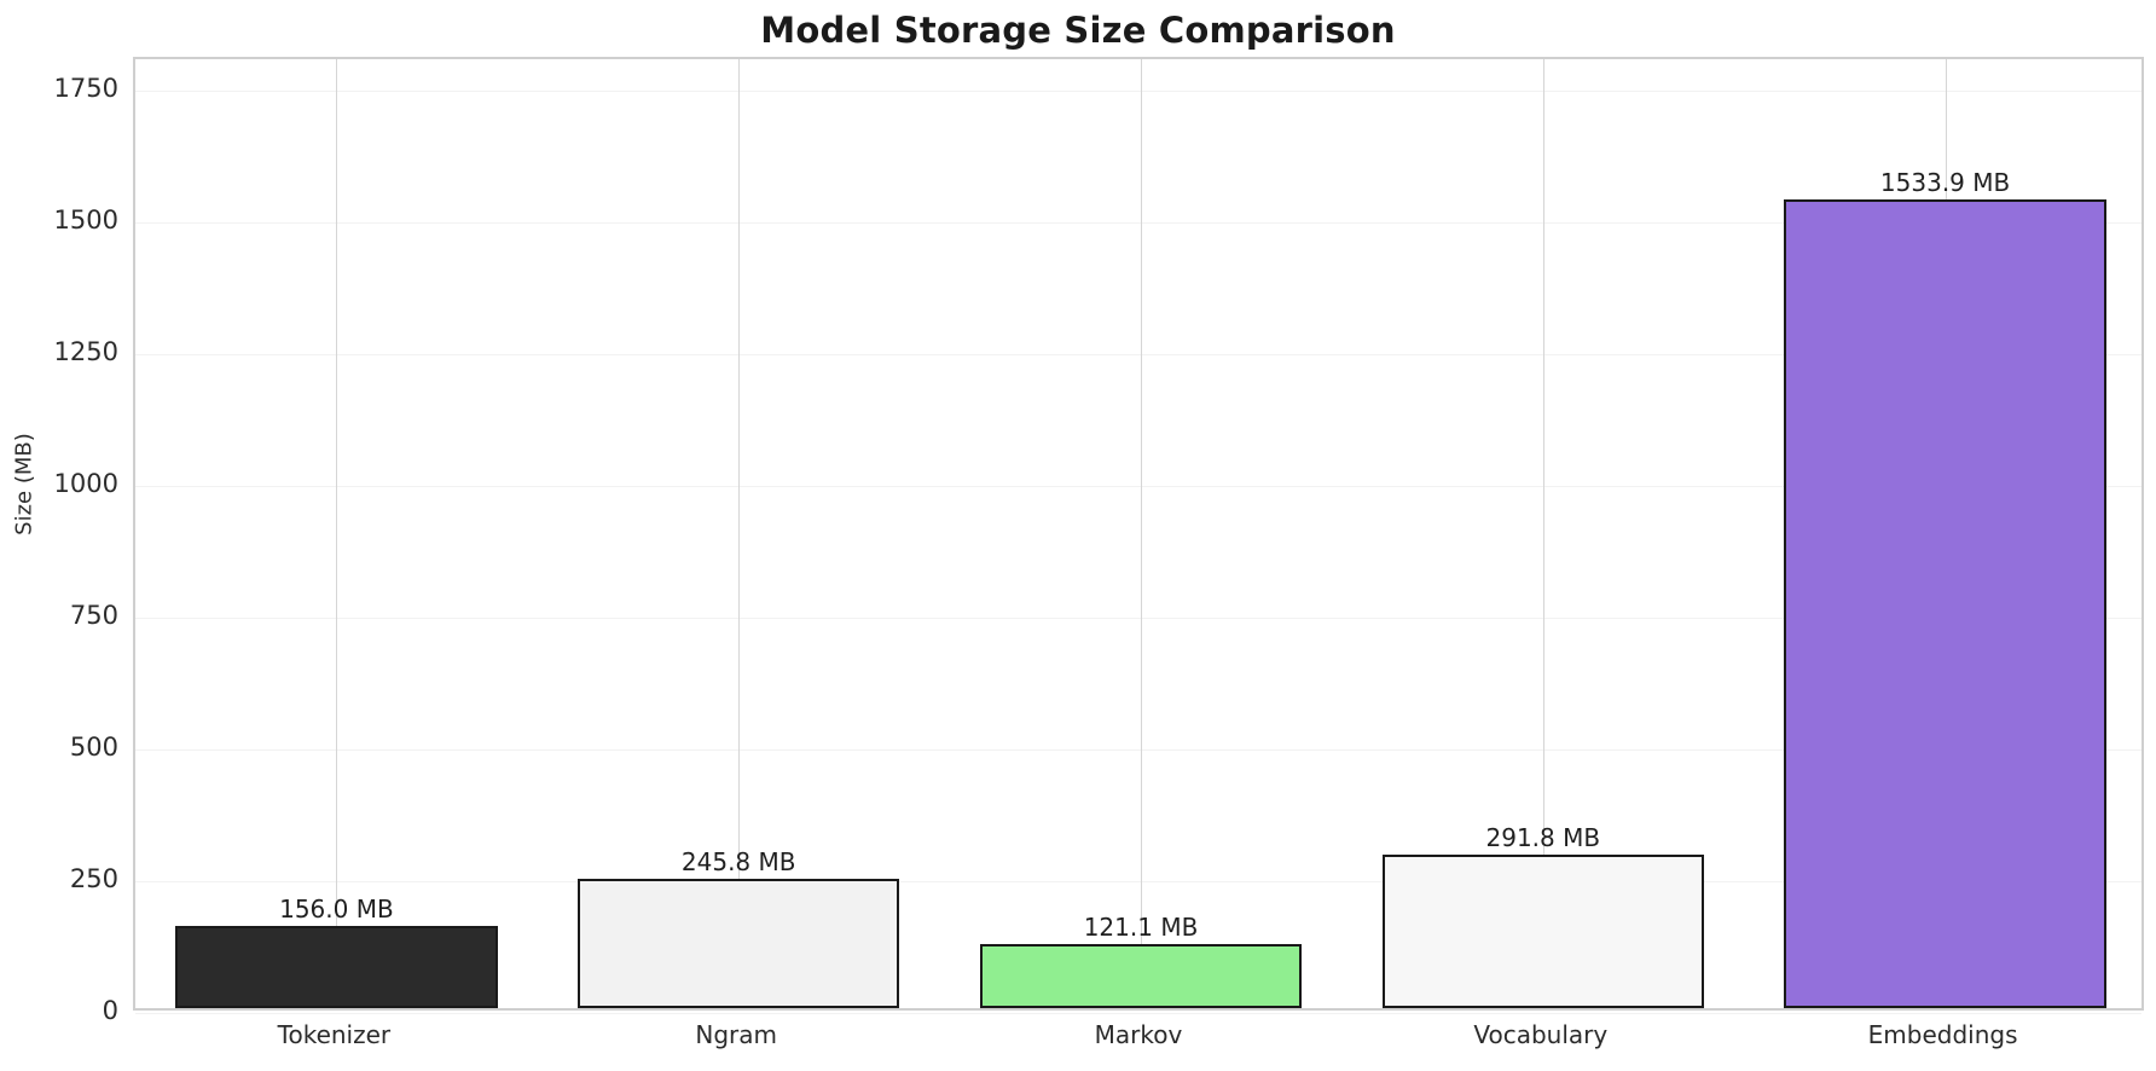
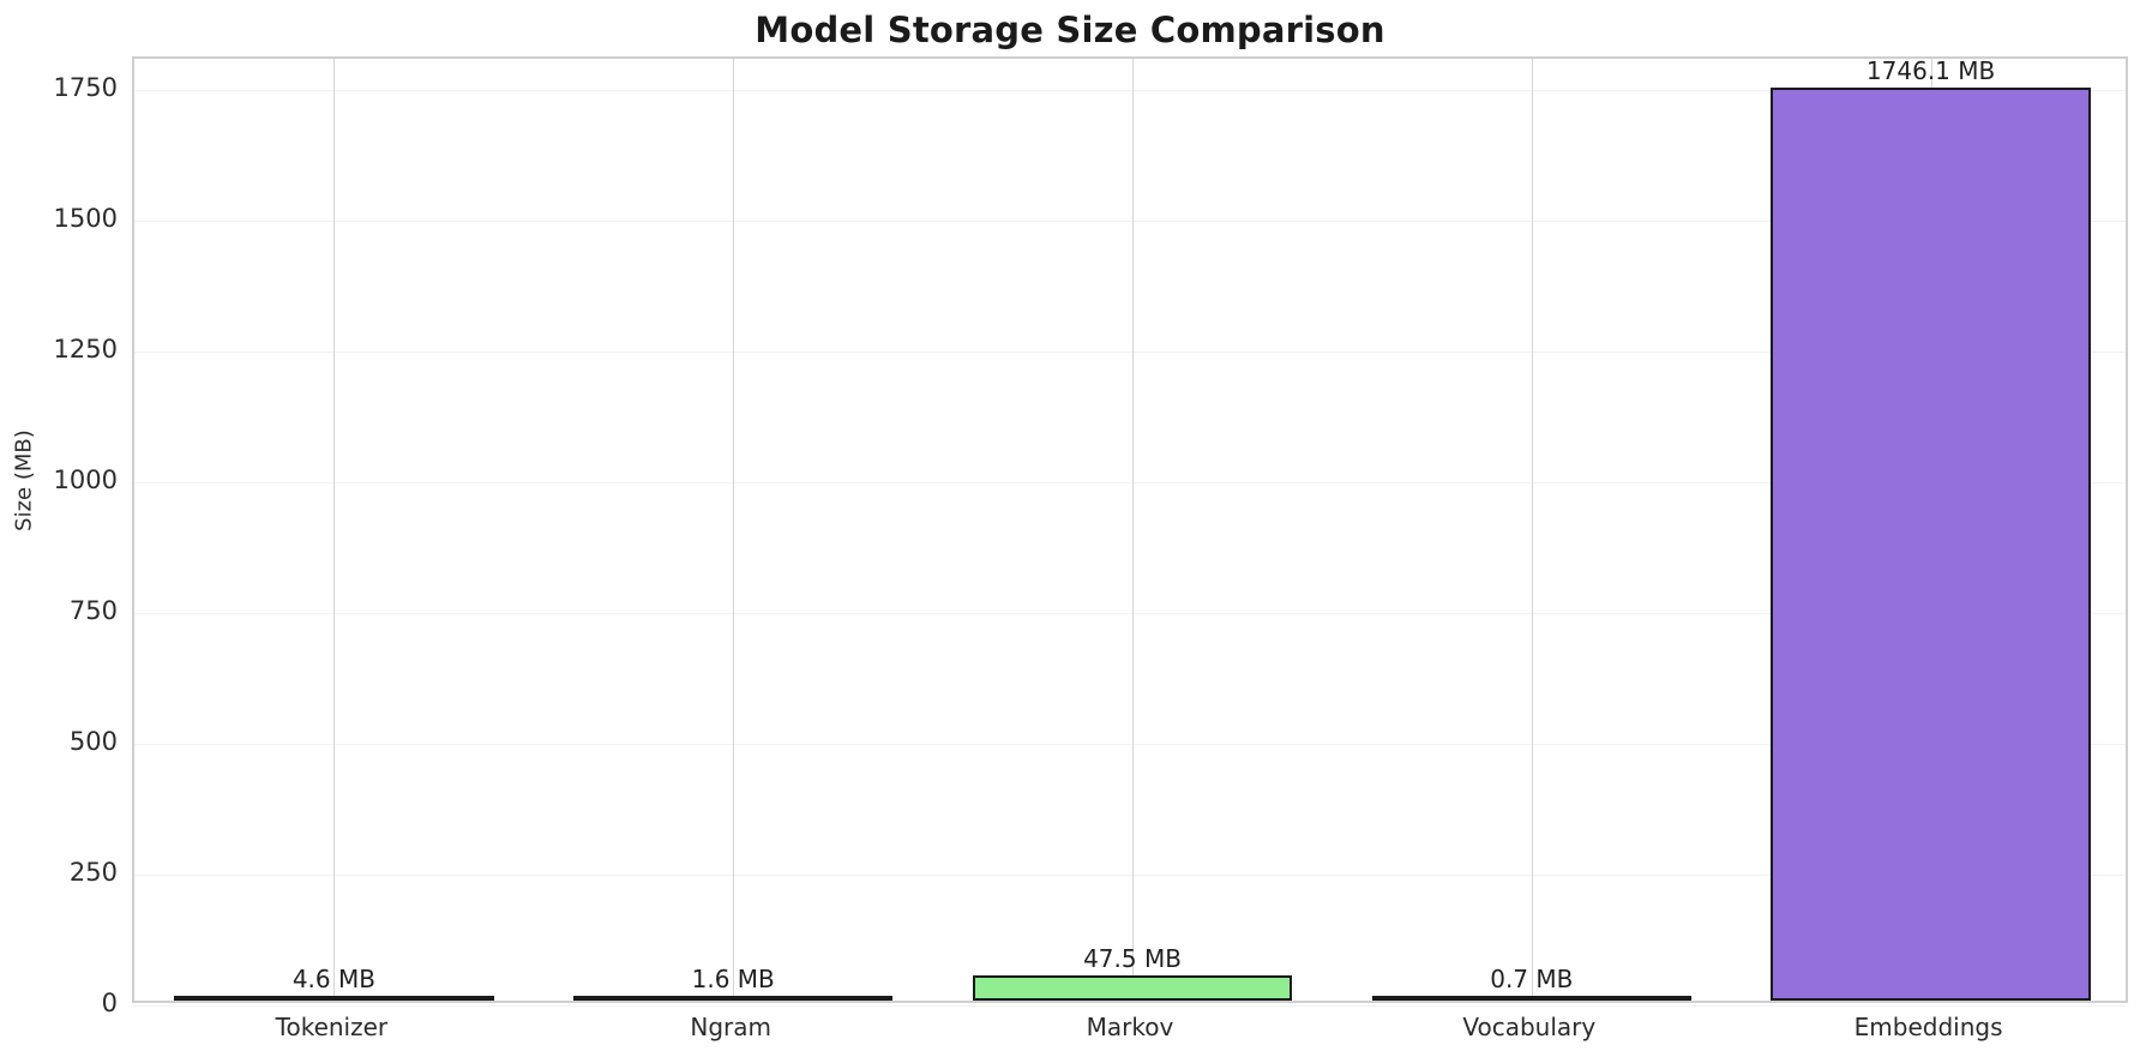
Tokenizer: 156.0 -> 4.6
Ngram: 245.8 -> 1.6
Markov: 121.1 -> 47.5
Vocabulary: 291.8 -> 0.7
Embeddings: 1533.9 -> 1746.1
